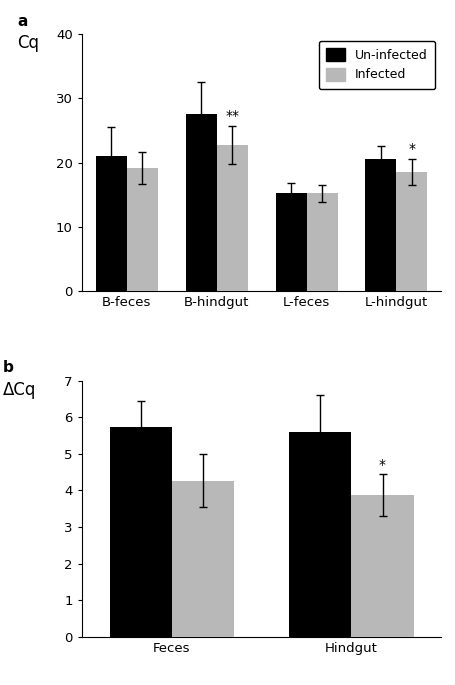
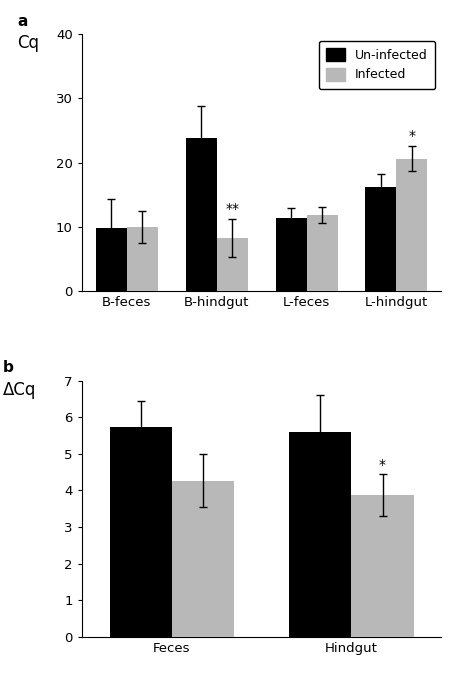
Un-infected/B-feces: 21.0 -> 9.8
Infected/B-feces: 19.2 -> 10.0
Un-infected/B-hindgut: 27.5 -> 23.8
Infected/B-hindgut: 22.7 -> 8.2
Un-infected/L-feces: 15.3 -> 11.4
Infected/L-feces: 15.2 -> 11.8
Un-infected/L-hindgut: 20.5 -> 16.2
Infected/L-hindgut: 18.5 -> 20.6
